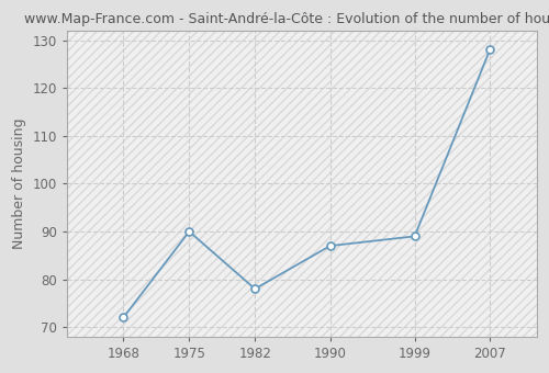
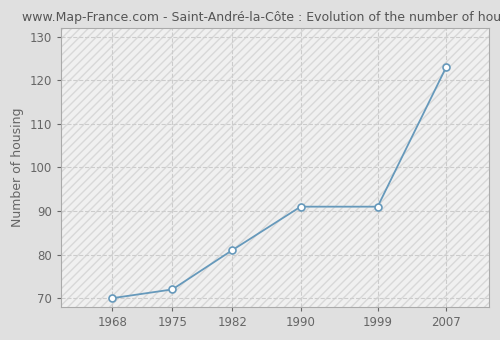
1968: 72 -> 70
1975: 90 -> 72
1982: 78 -> 81
1990: 87 -> 91
1999: 89 -> 91
2007: 128 -> 123
